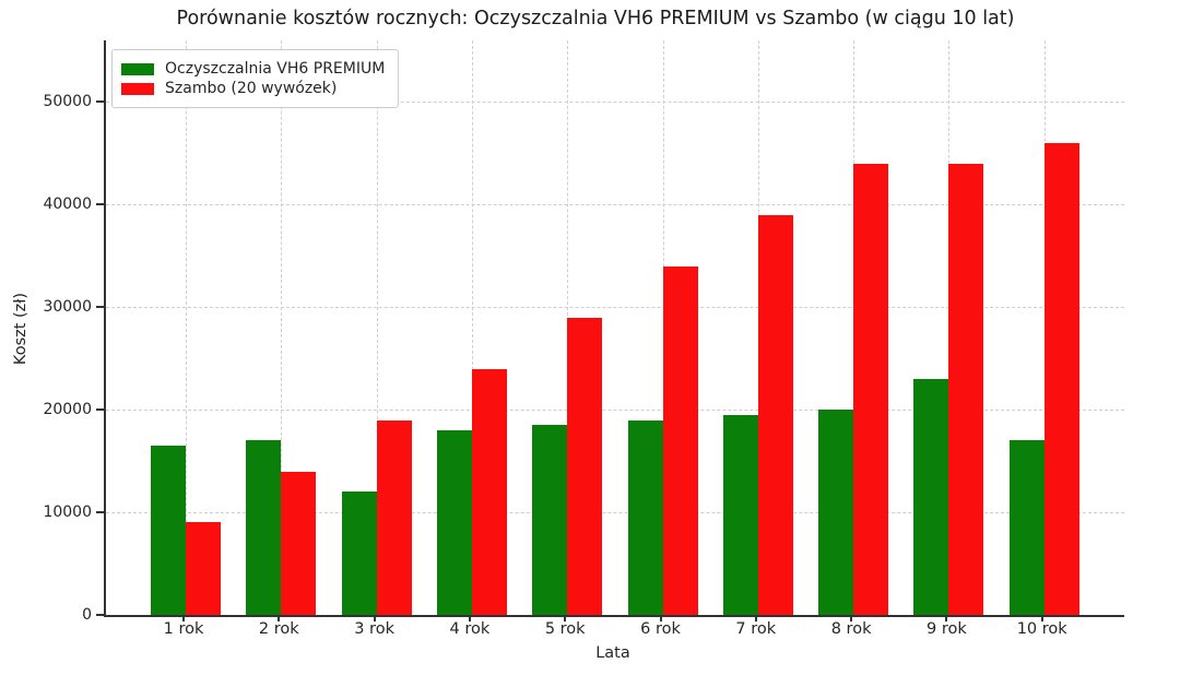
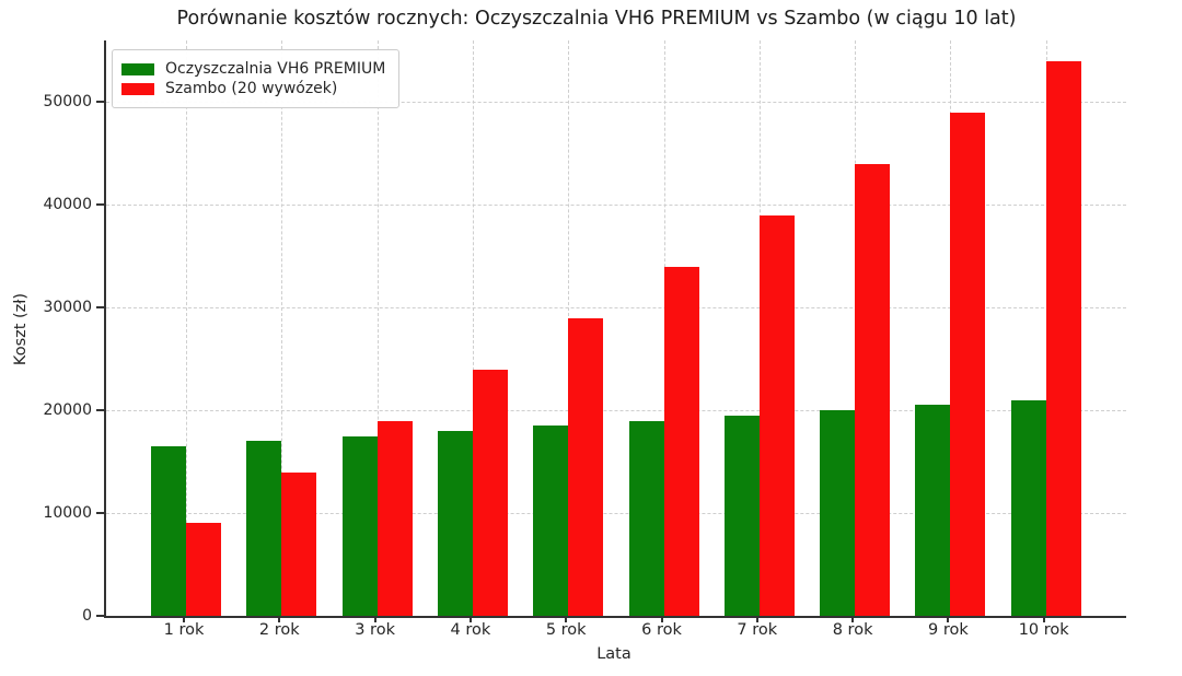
Oczyszczalnia VH6 PREMIUM/3 rok: 12000 -> 18000
Oczyszczalnia VH6 PREMIUM/9 rok: 23000 -> 20000
Szambo (20 wywózek)/9 rok: 44000 -> 49000
Oczyszczalnia VH6 PREMIUM/10 rok: 17000 -> 21000
Szambo (20 wywózek)/10 rok: 46000 -> 54000
